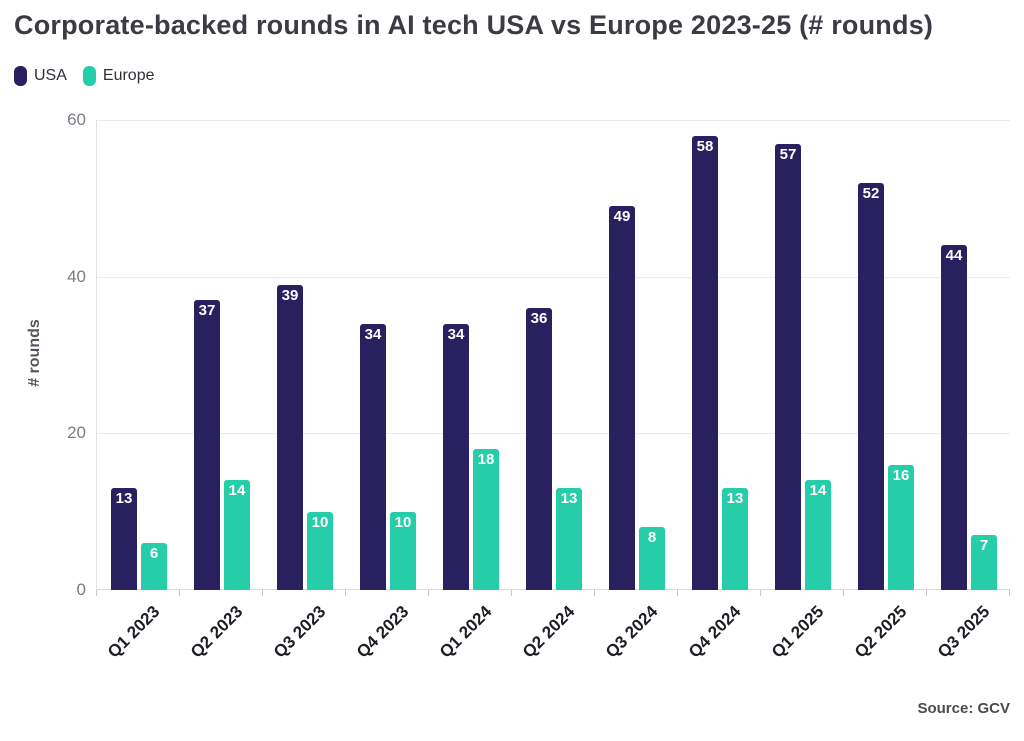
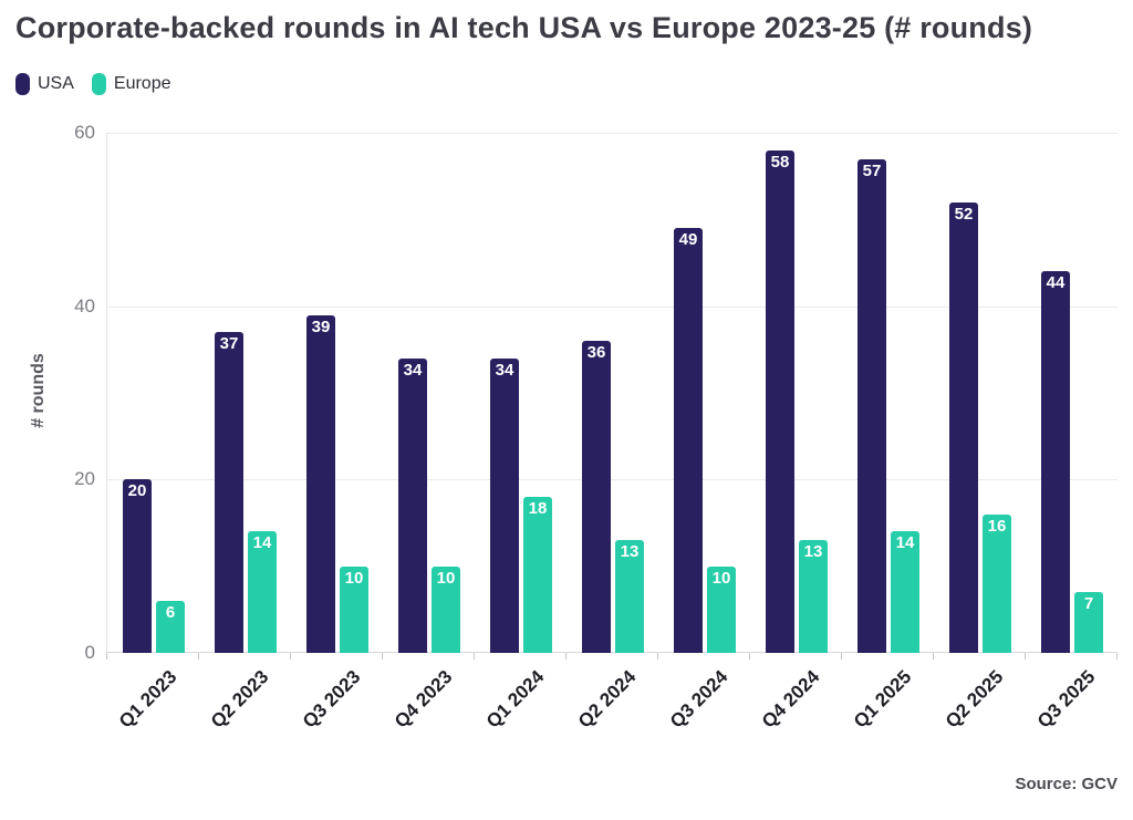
USA/Q1 2023: 13 -> 20
Europe/Q3 2024: 8 -> 10
